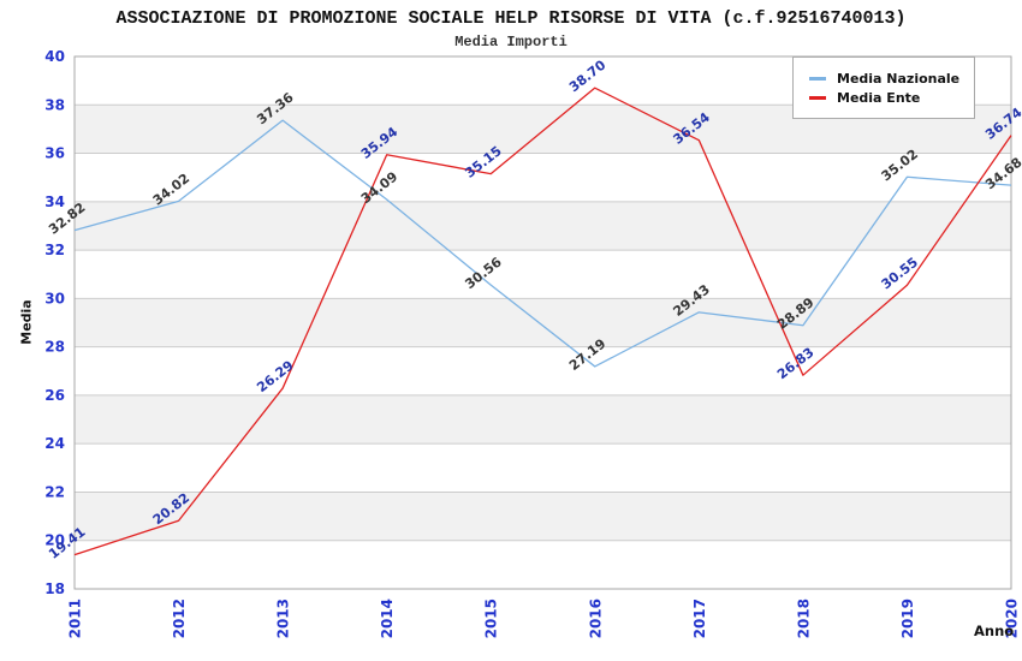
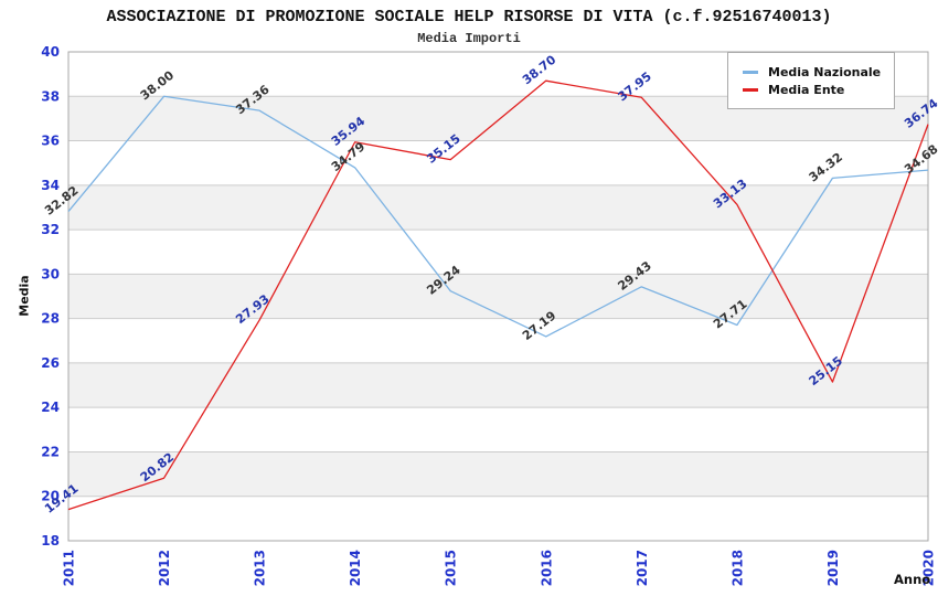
Media Nazionale/2012: 34.02 -> 38.00
Media Ente/2013: 26.29 -> 27.93
Media Nazionale/2014: 34.09 -> 34.79
Media Nazionale/2015: 30.56 -> 29.24
Media Ente/2017: 36.54 -> 37.95
Media Nazionale/2018: 28.89 -> 27.71
Media Ente/2018: 26.83 -> 33.13
Media Nazionale/2019: 35.02 -> 34.32
Media Ente/2019: 30.55 -> 25.15
